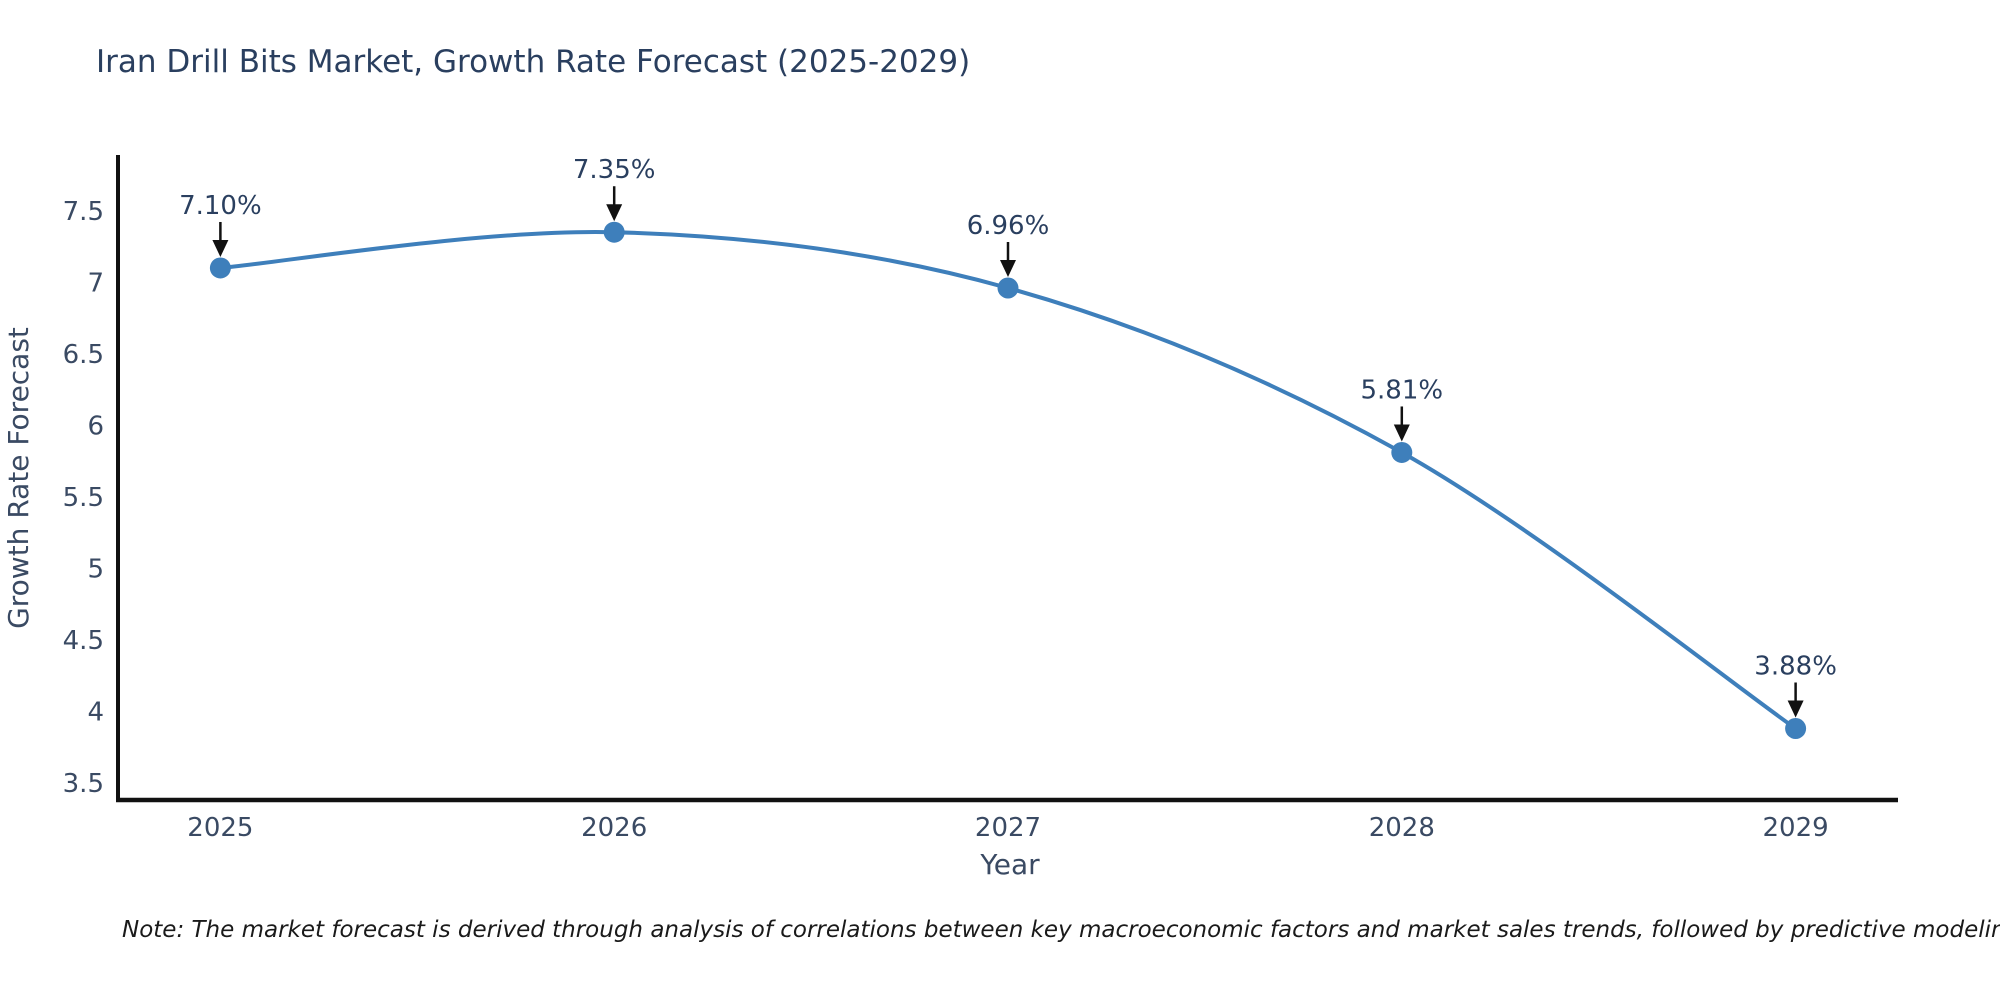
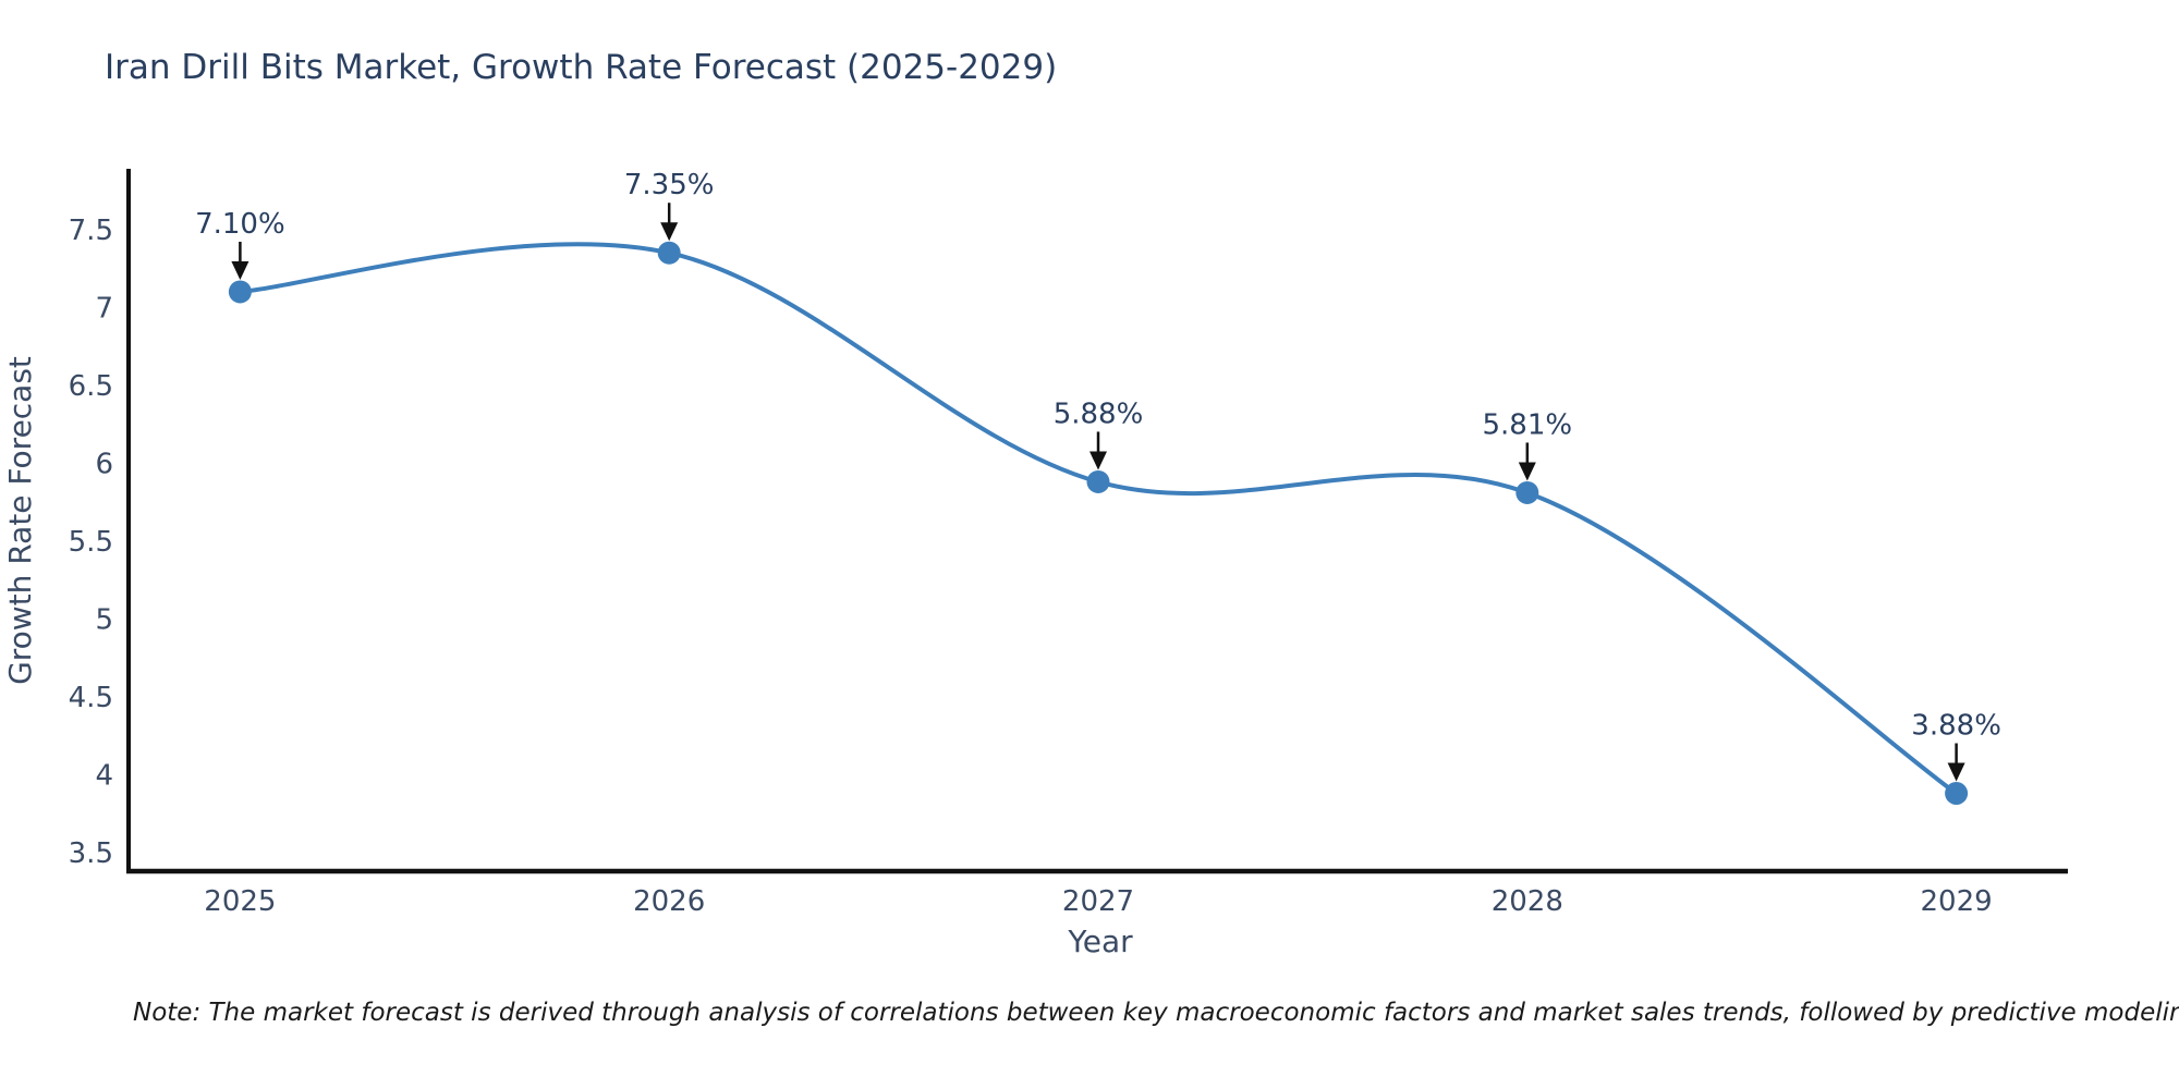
2027: 6.96% -> 5.88%
